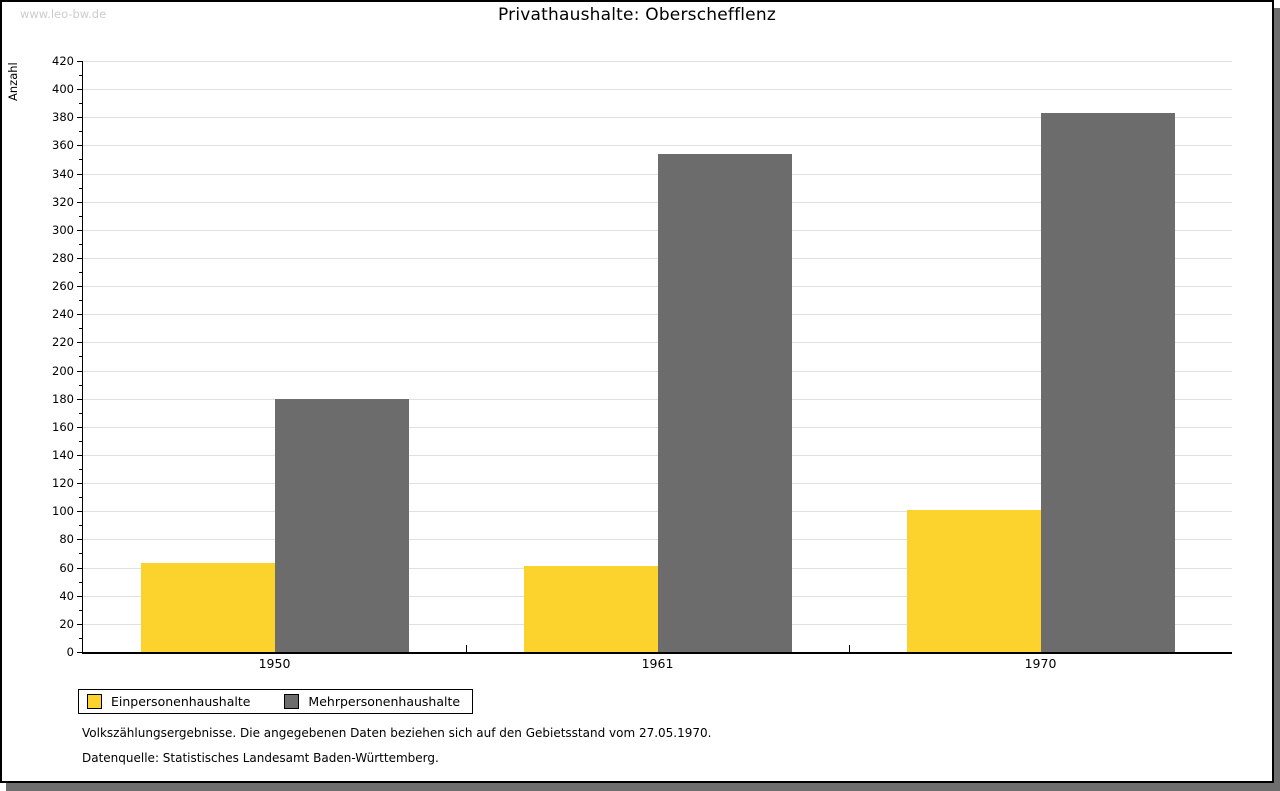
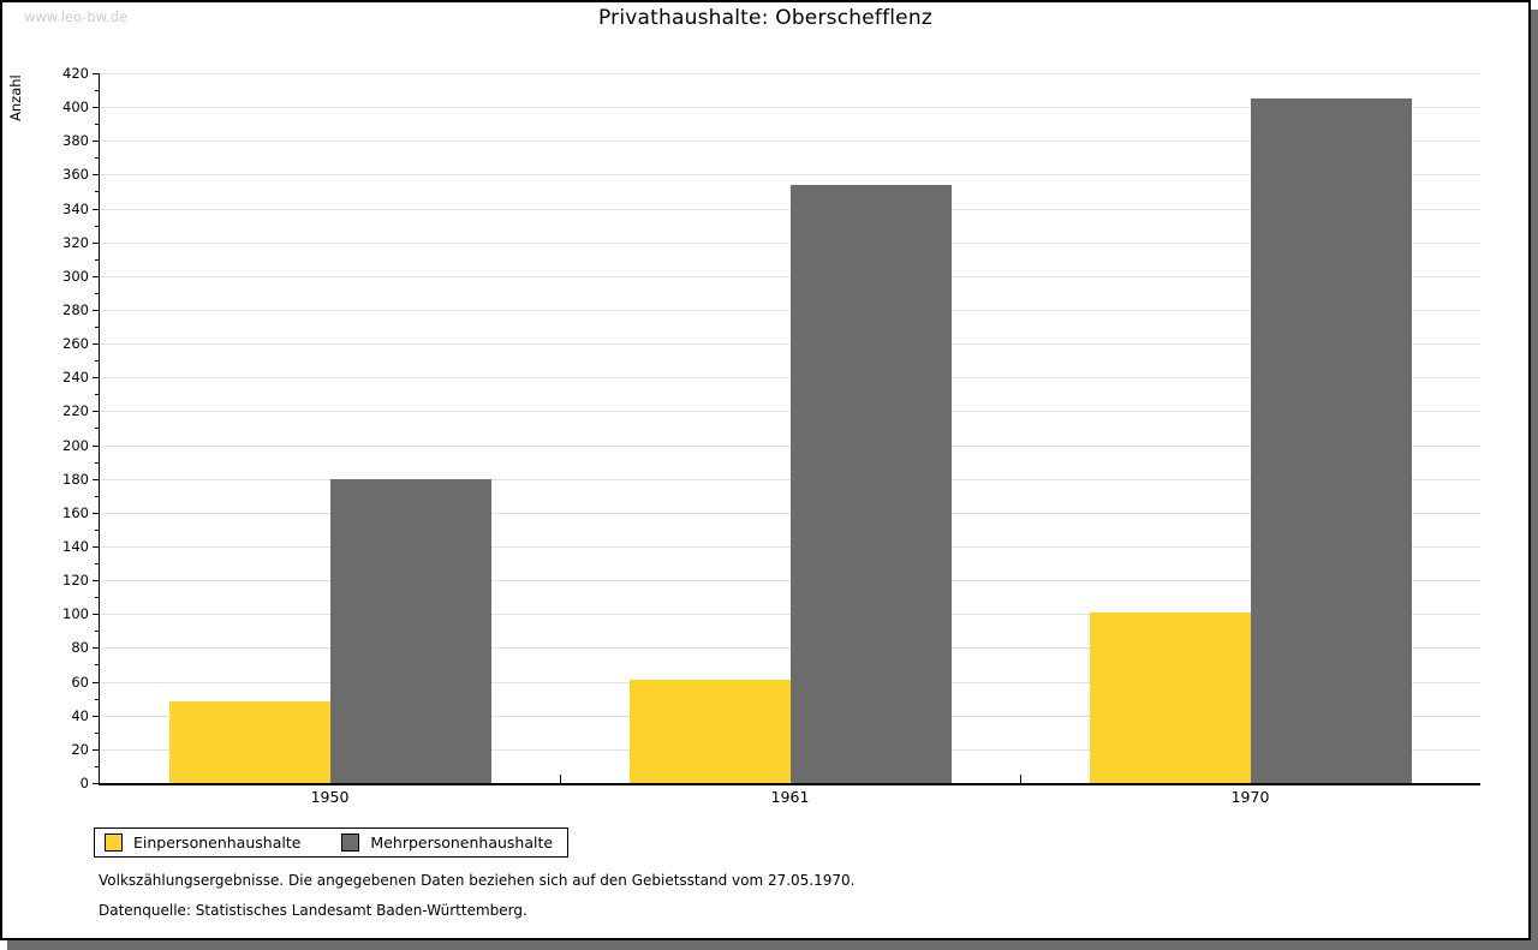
Einpersonenhaushalte/1950: 63 -> 48
Mehrpersonenhaushalte/1970: 383 -> 405
